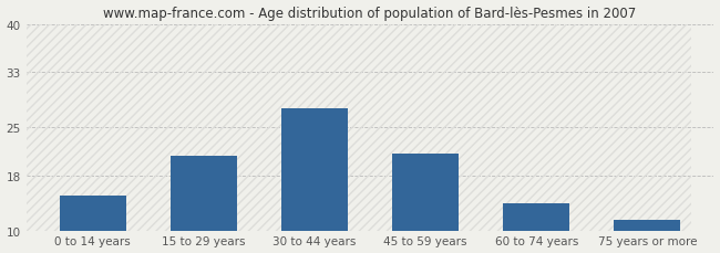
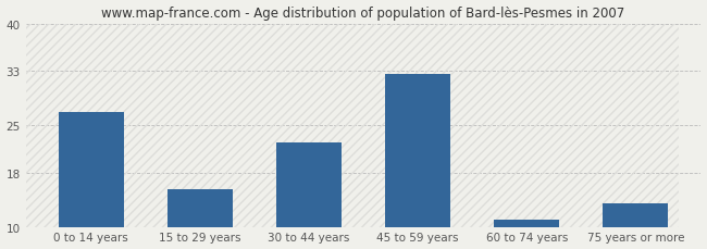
0 to 14 years: 15.0 -> 27.0
15 to 29 years: 20.8 -> 15.5
30 to 44 years: 27.8 -> 22.5
45 to 59 years: 21.2 -> 32.5
60 to 74 years: 14.0 -> 11.0
75 years or more: 11.6 -> 13.5
